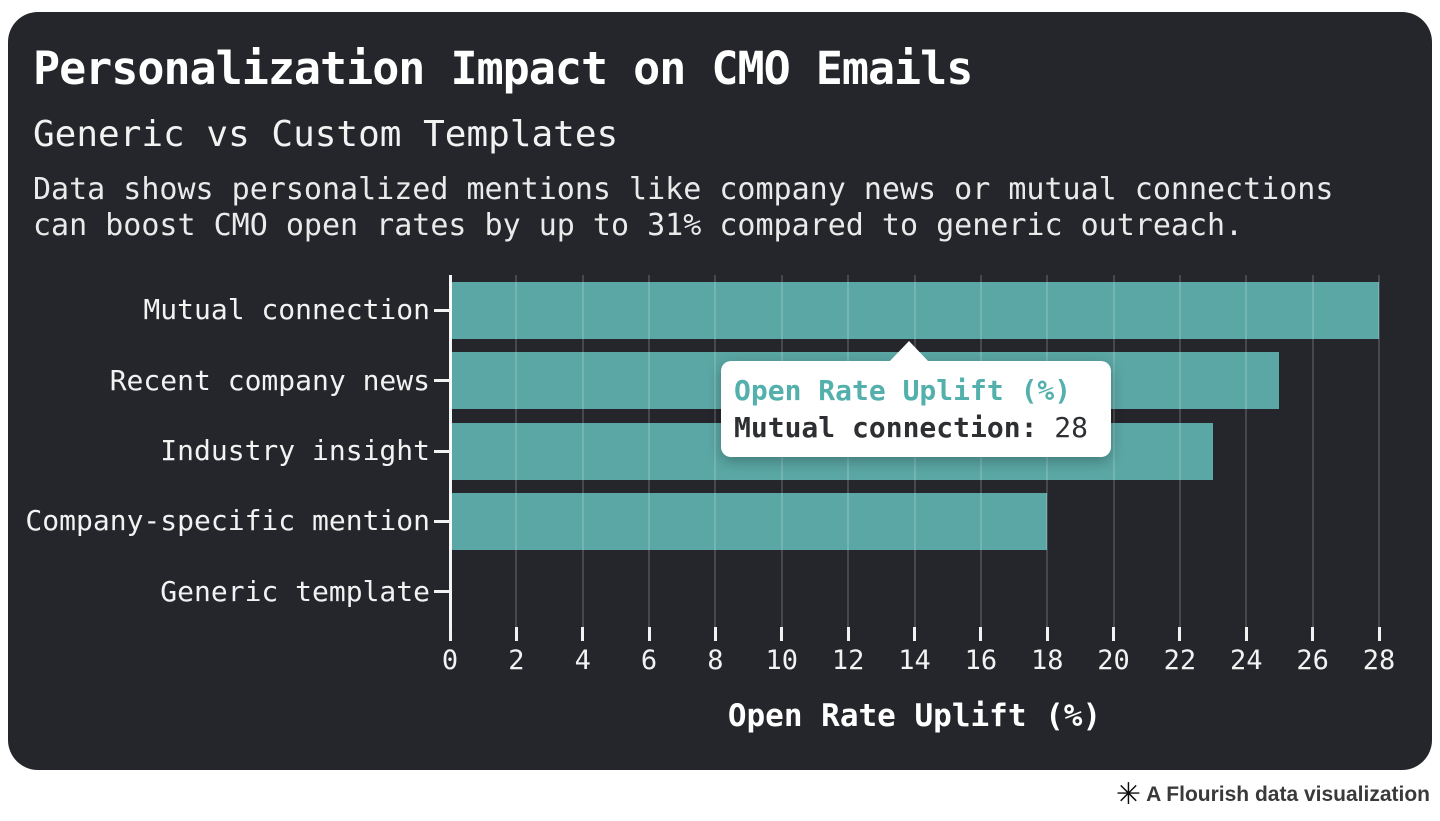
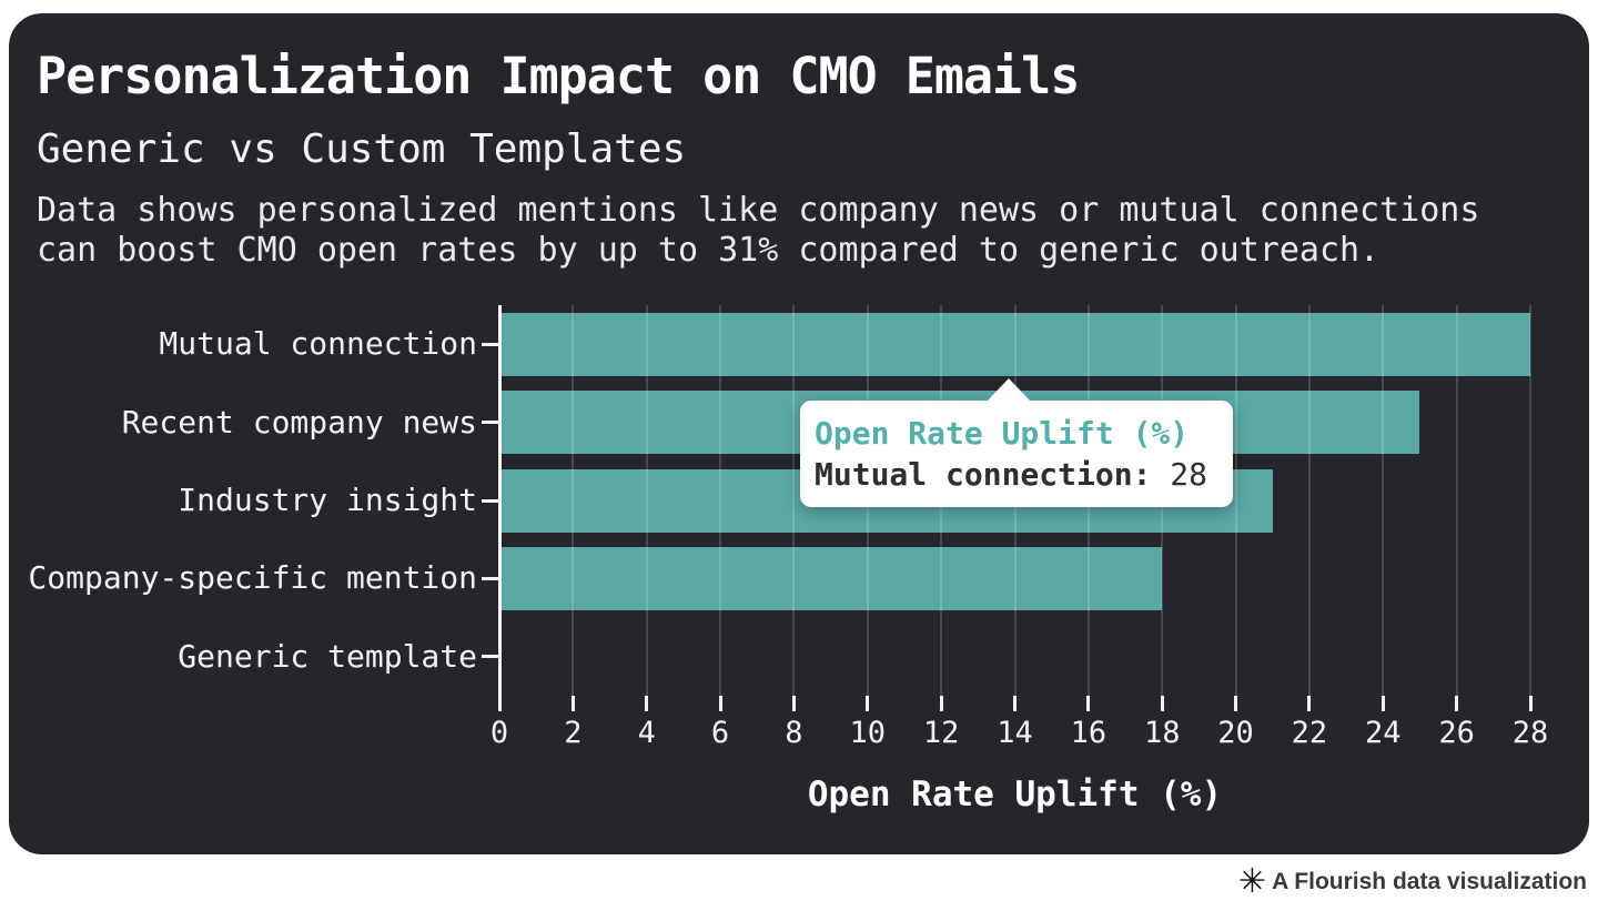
Industry insight: 23 -> 21
